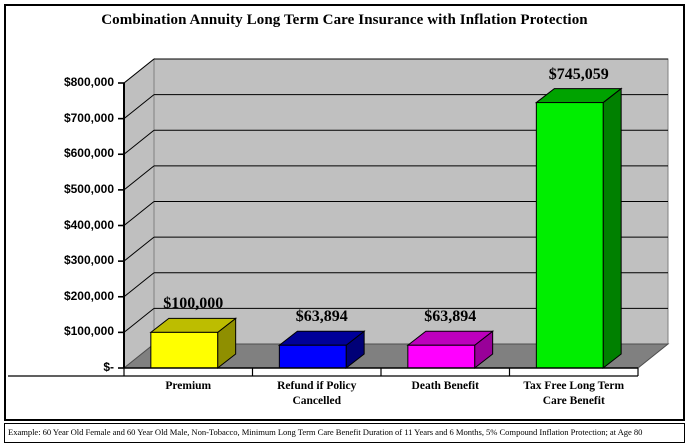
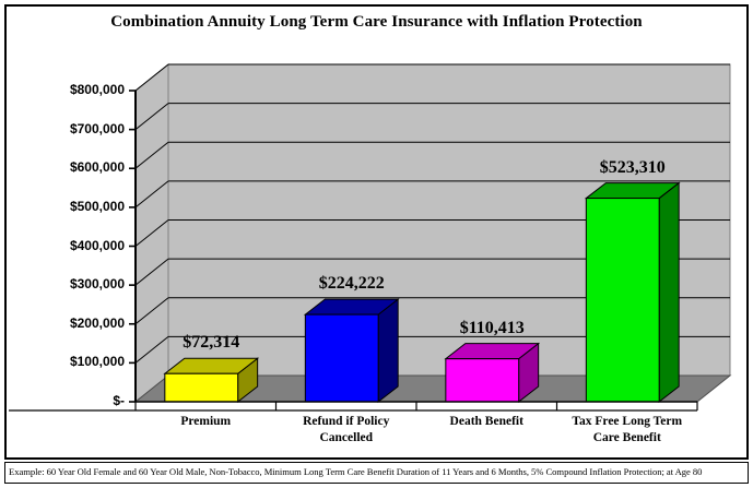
Premium: $100,000 -> $72,314
Refund if Policy Cancelled: $63,894 -> $224,222
Death Benefit: $63,894 -> $110,413
Tax Free Long Term Care Benefit: $745,059 -> $523,310
